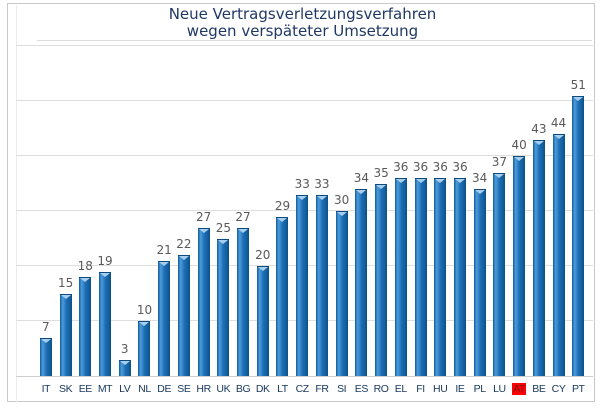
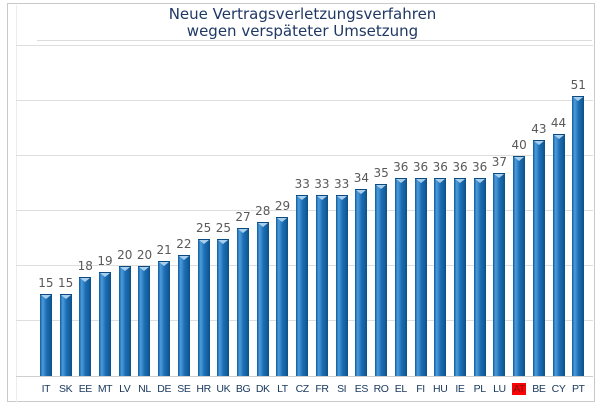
IT: 7 -> 15
LV: 3 -> 20
NL: 10 -> 20
HR: 27 -> 25
DK: 20 -> 28
SI: 30 -> 33
PL: 34 -> 36
